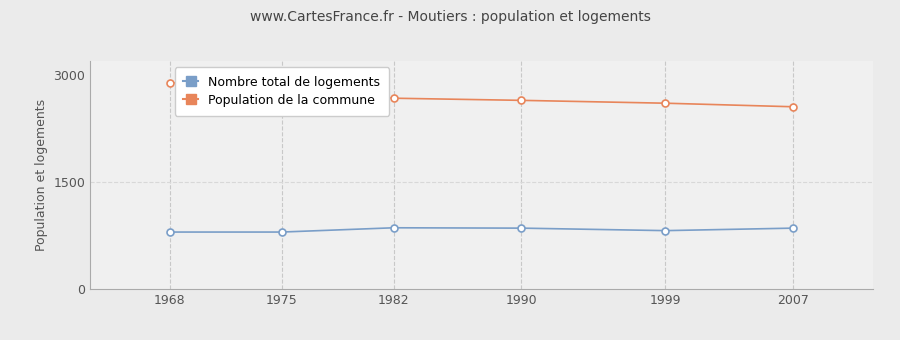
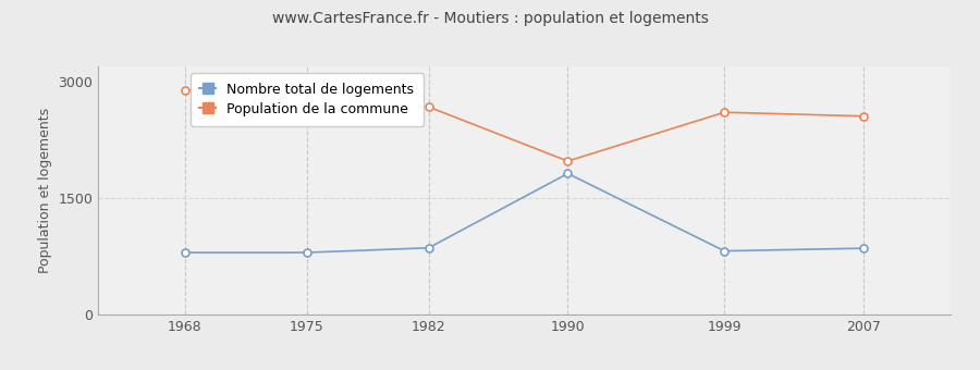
Nombre total de logements/1990: 860 -> 1820
Population de la commune/1990: 2650 -> 1980
